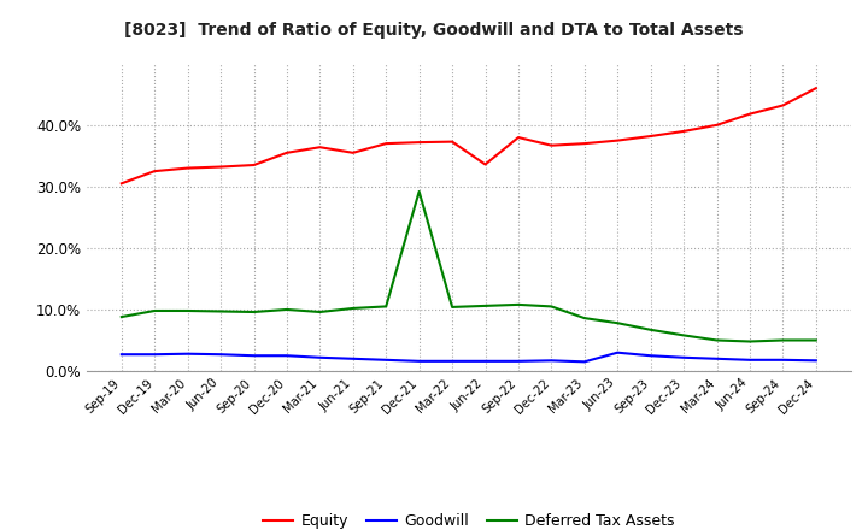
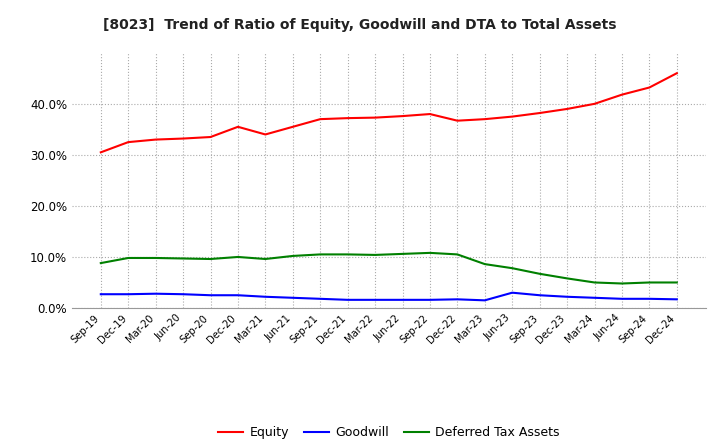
Equity/Mar-21: 36.4% -> 34.0%
Deferred Tax Assets/Dec-21: 29.2% -> 10.5%
Equity/Jun-22: 33.6% -> 37.6%
